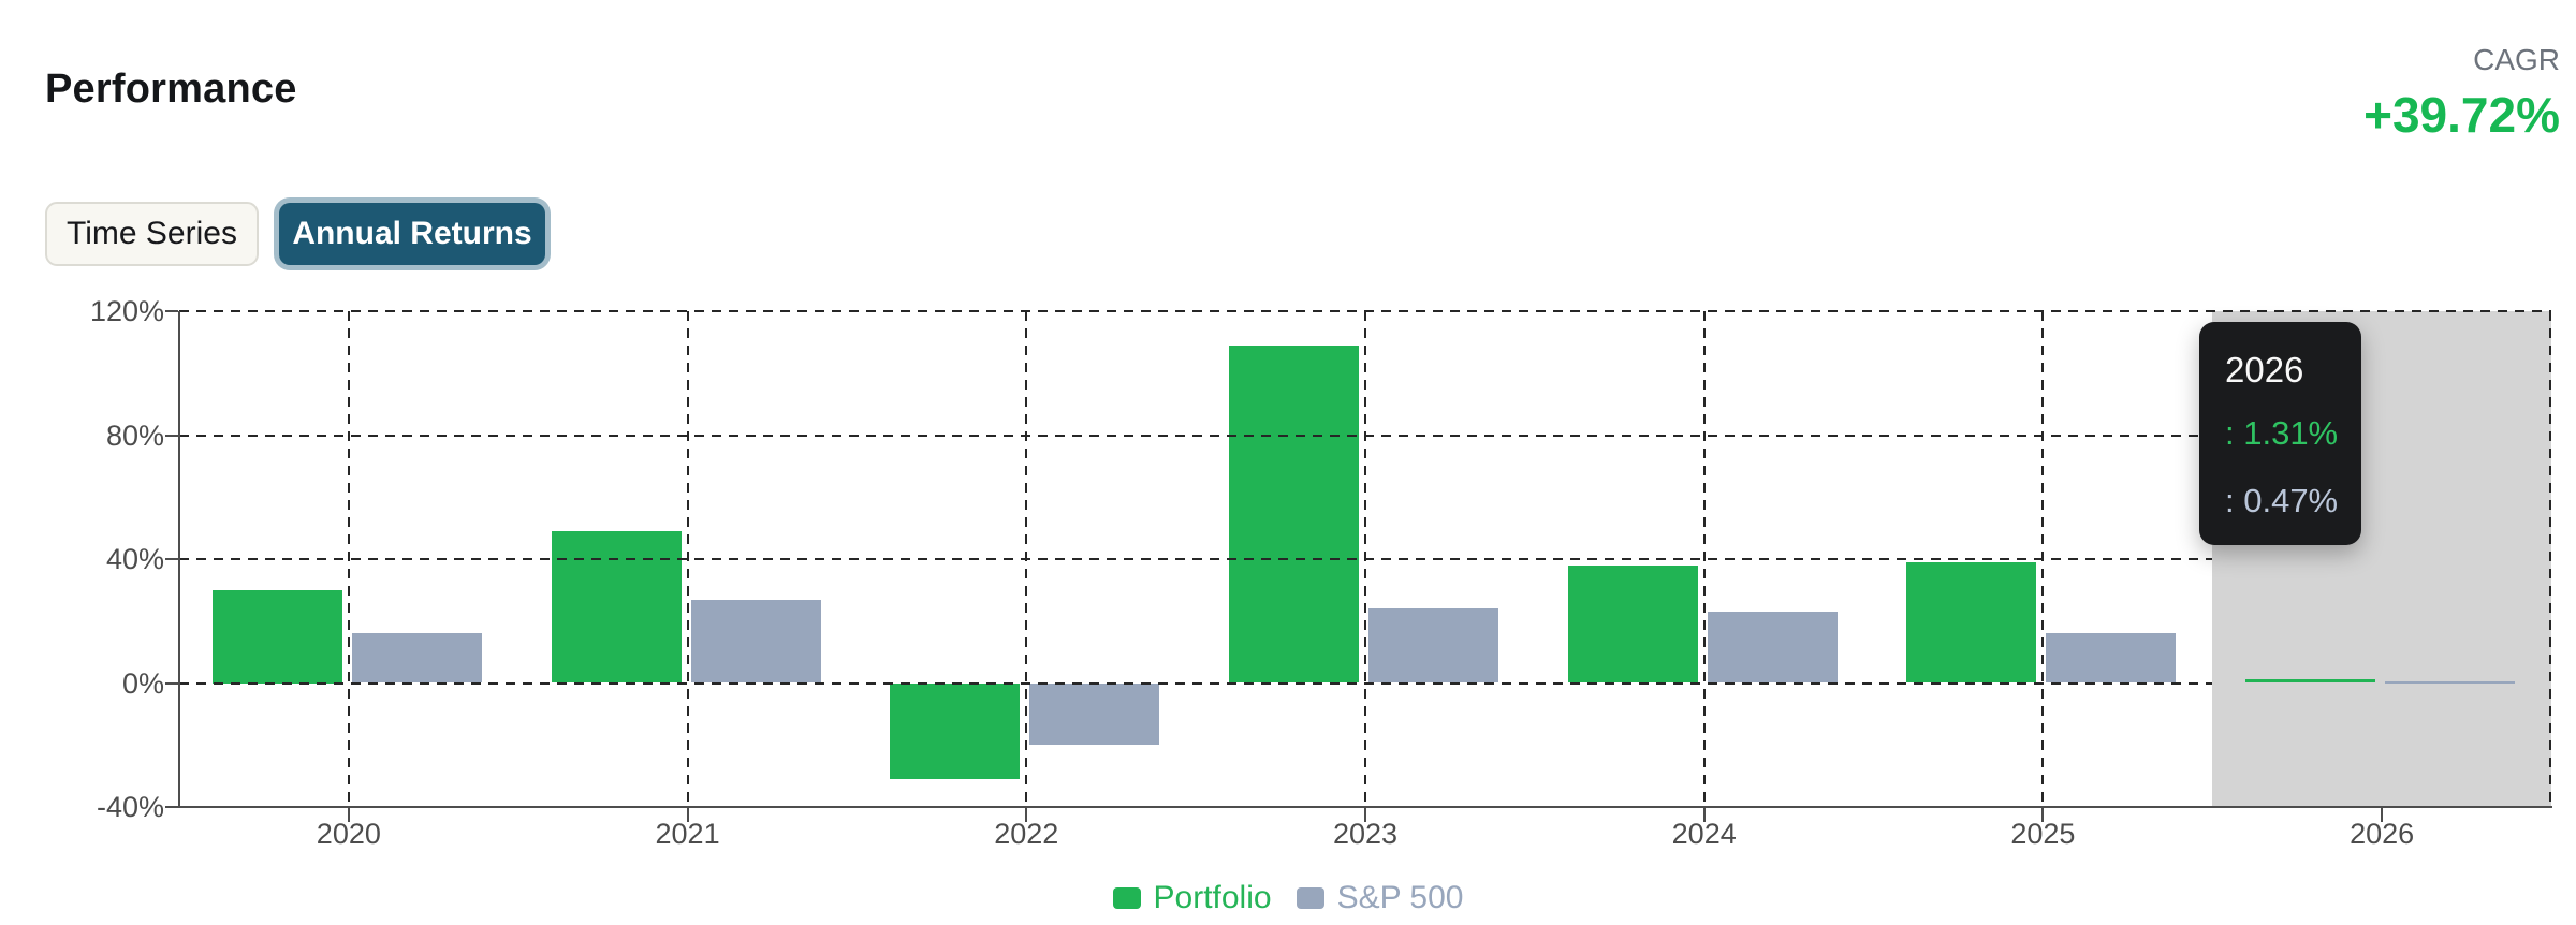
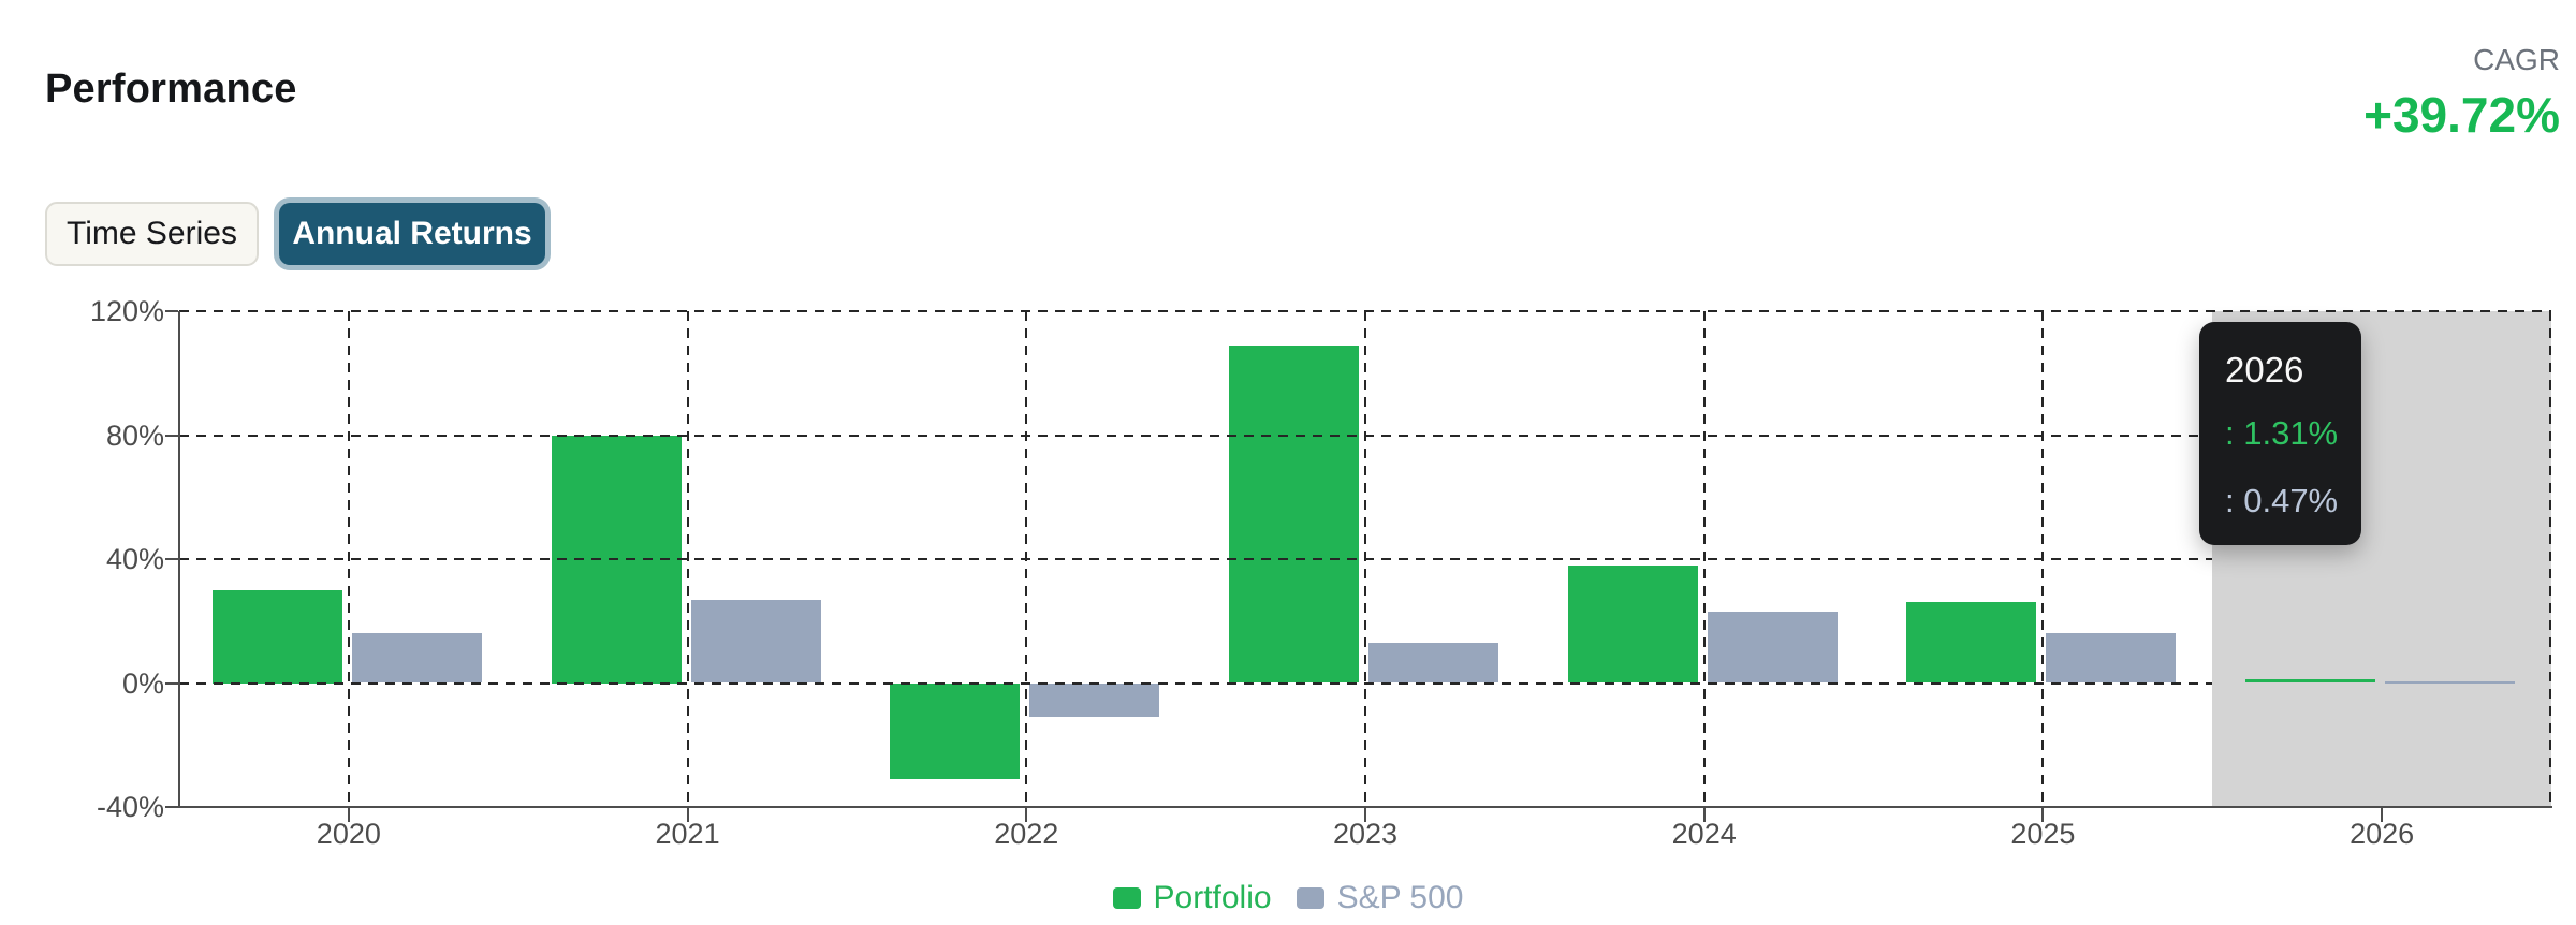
Portfolio/2021: 49% -> 80%
S&P 500/2022: -20% -> -11%
S&P 500/2023: 24% -> 13%
Portfolio/2025: 39% -> 26%
